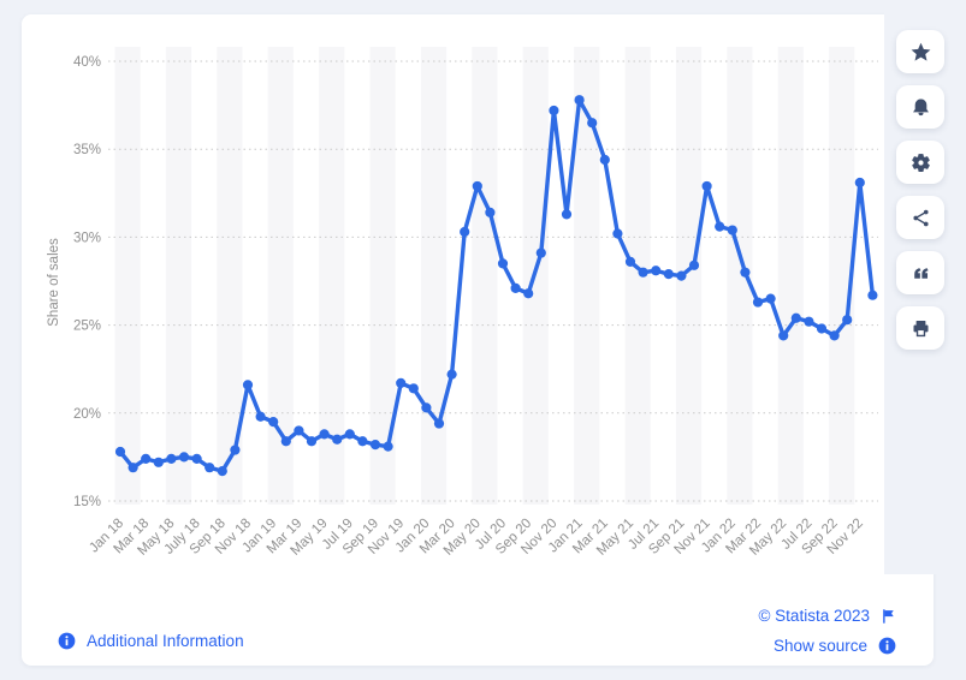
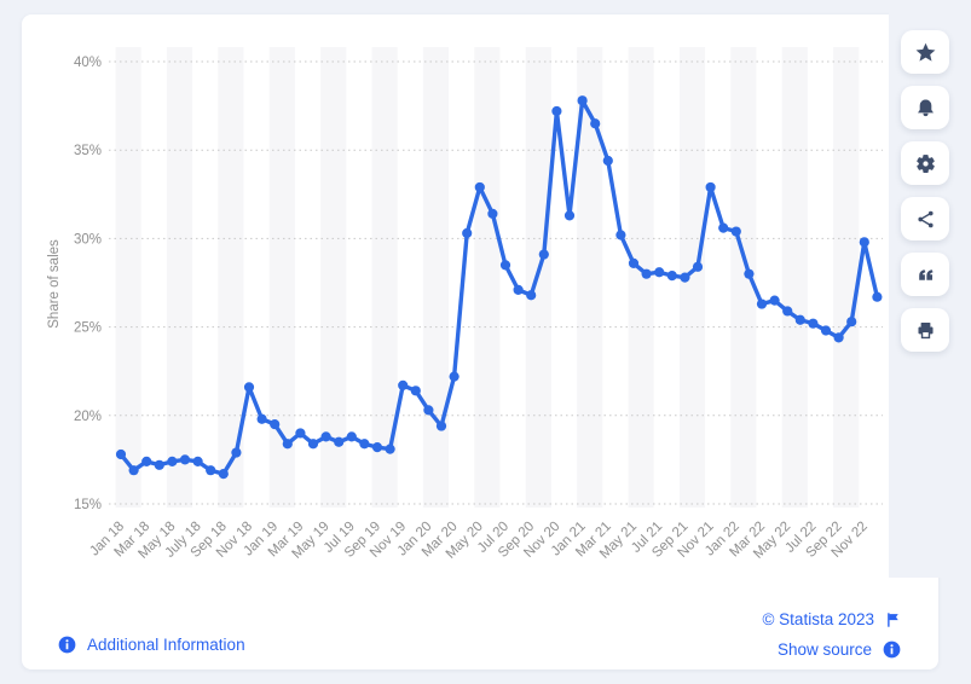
May 22: 24.4% -> 25.9%
Nov 22: 33.1% -> 29.8%
